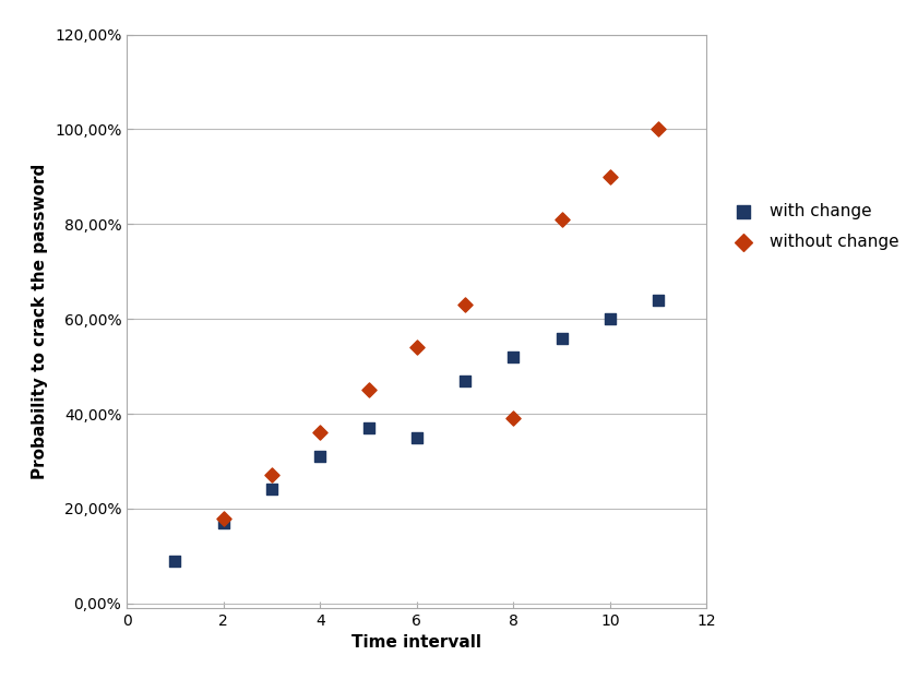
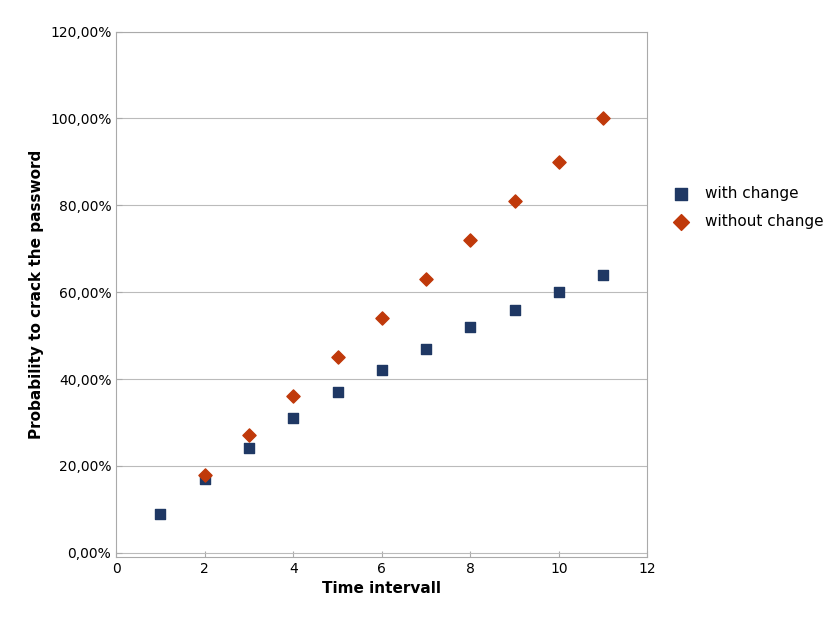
with change/6: 35% -> 42%
without change/8: 39% -> 72%
